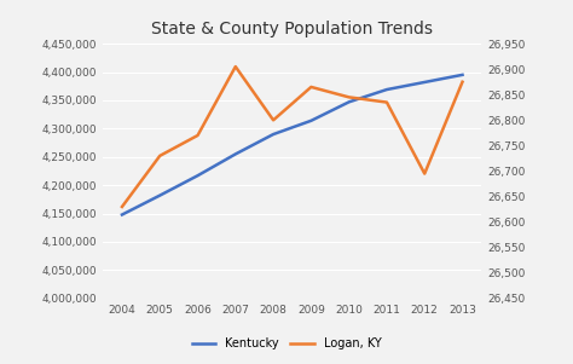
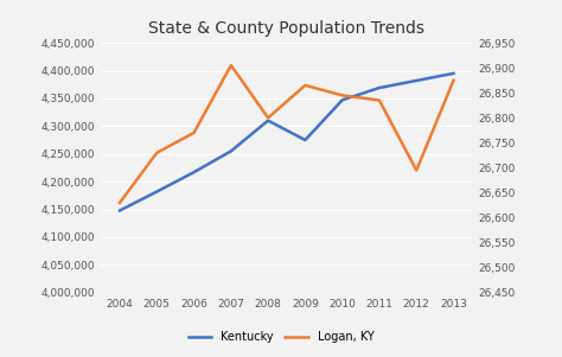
Kentucky/2008: 4,290,000 -> 4,310,000
Kentucky/2009: 4,314,000 -> 4,275,000
